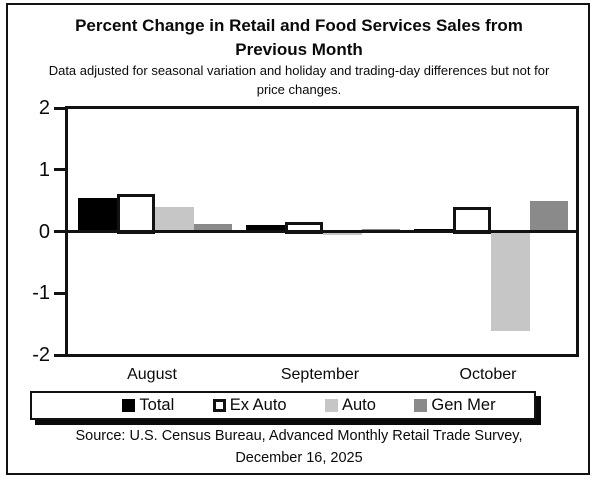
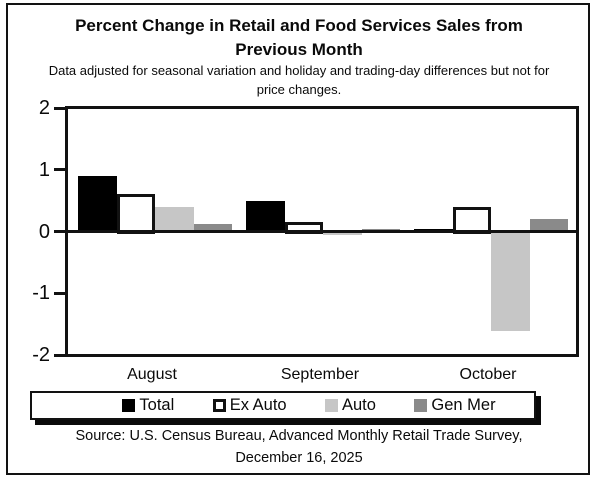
Total/August: 0.6 -> 0.9
Total/September: 0.1 -> 0.5
Gen Mer/October: 0.5 -> 0.2
